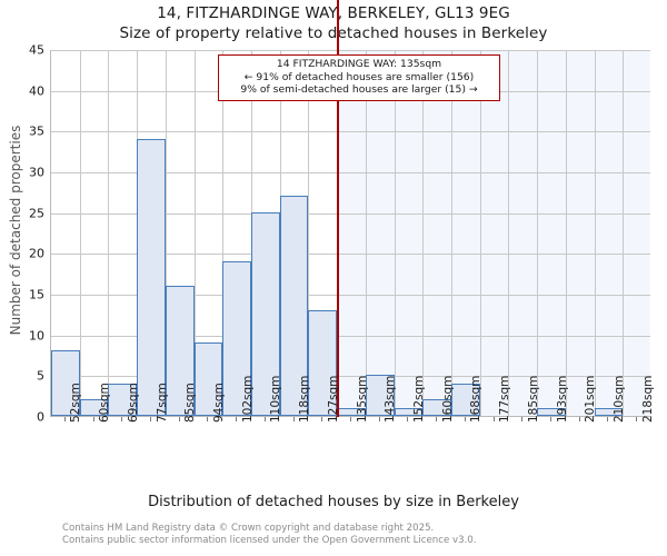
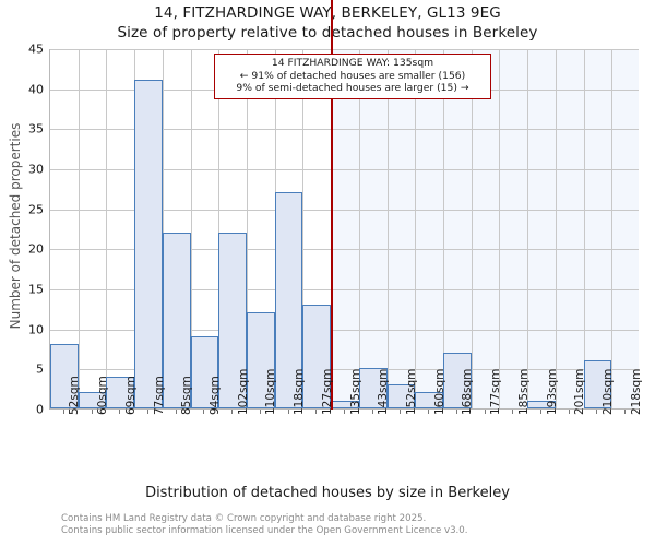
77sqm: 34 -> 41
85sqm: 16 -> 22
102sqm: 19 -> 22
110sqm: 25 -> 12
152sqm: 1 -> 3
168sqm: 4 -> 7
210sqm: 1 -> 6
